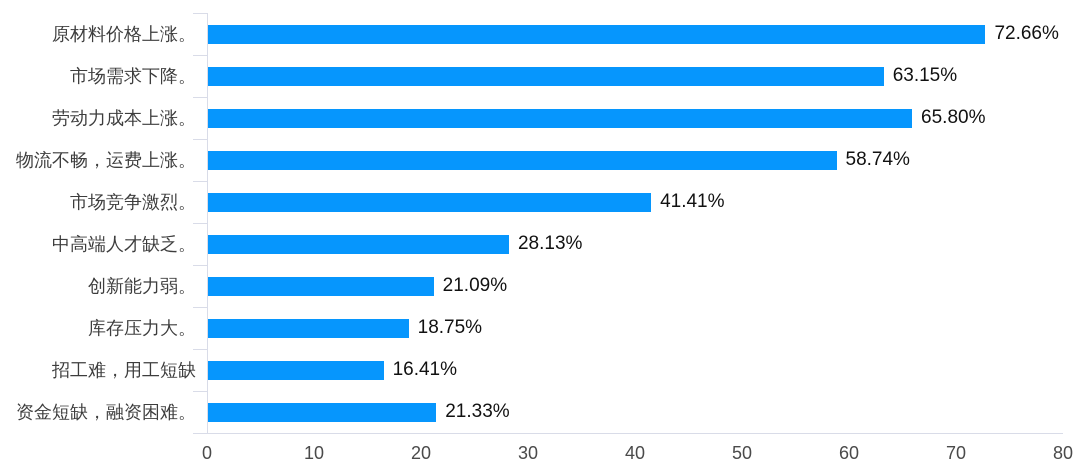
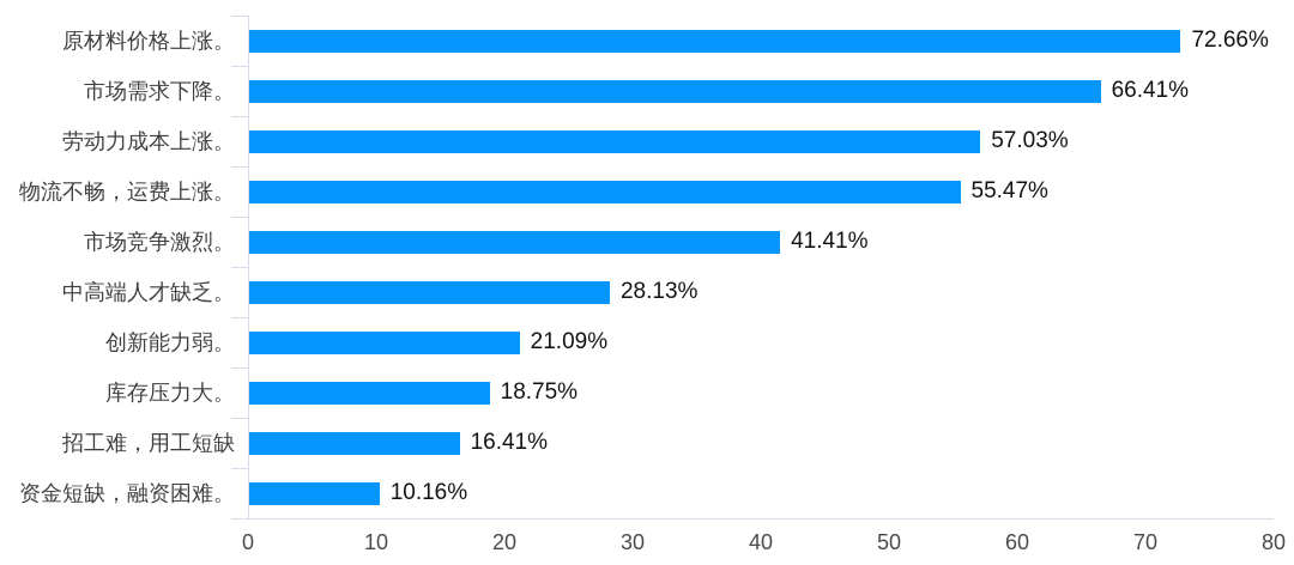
市场需求下降。: 63.15% -> 66.41%
劳动力成本上涨。: 65.80% -> 57.03%
物流不畅，运费上涨。: 58.74% -> 55.47%
资金短缺，融资困难。: 21.33% -> 10.16%
